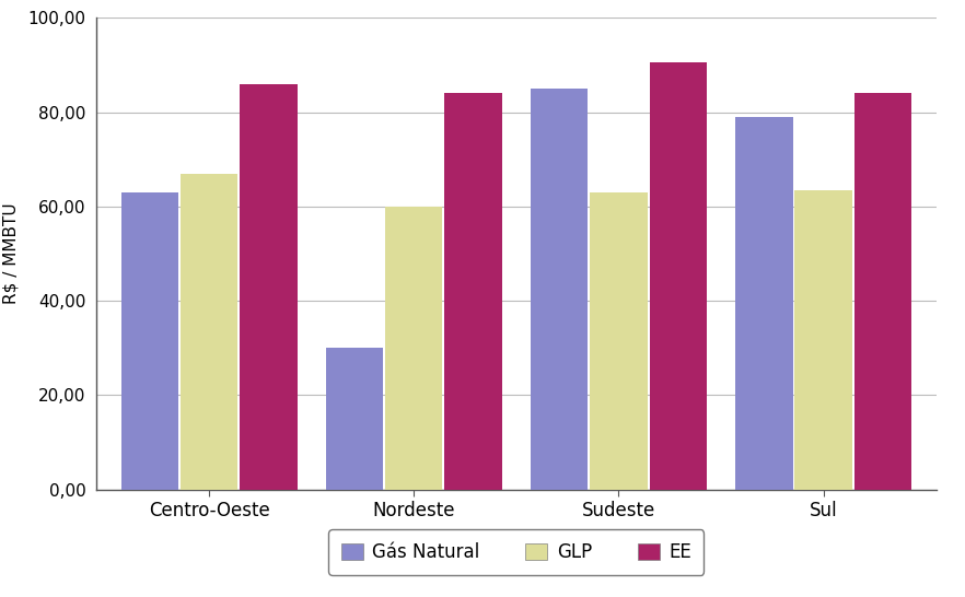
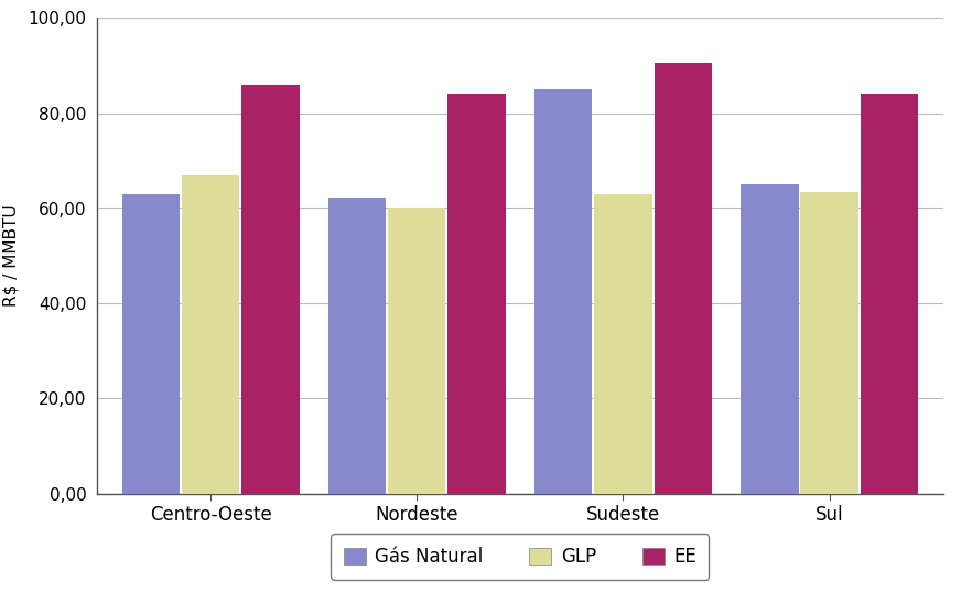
Gás Natural/Nordeste: 30 -> 62
Gás Natural/Sul: 79 -> 65
